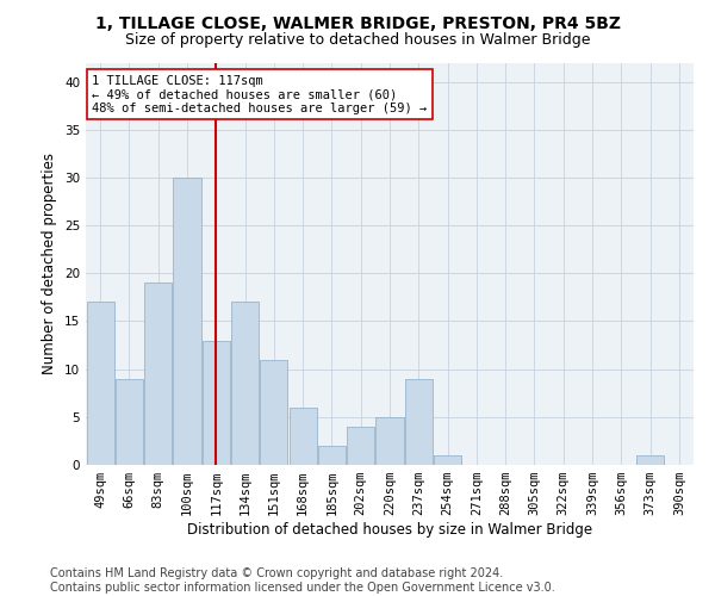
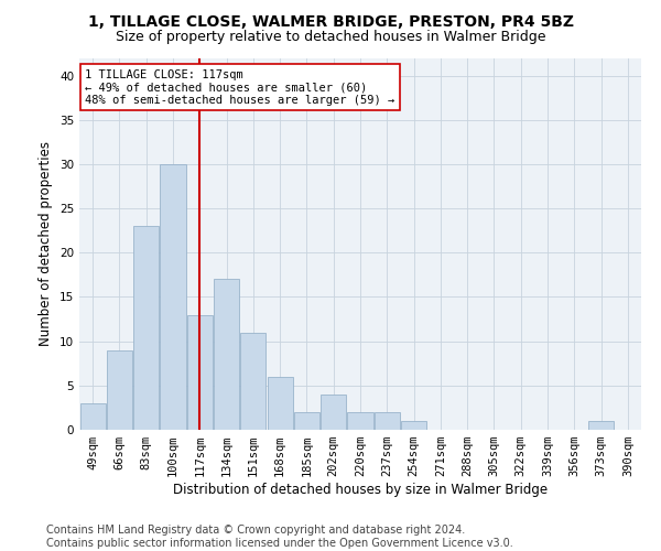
49sqm: 17 -> 3
83sqm: 19 -> 23
220sqm: 5 -> 2
237sqm: 9 -> 2
